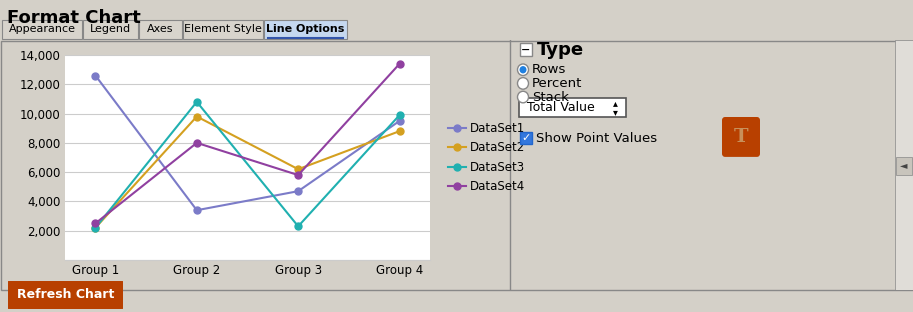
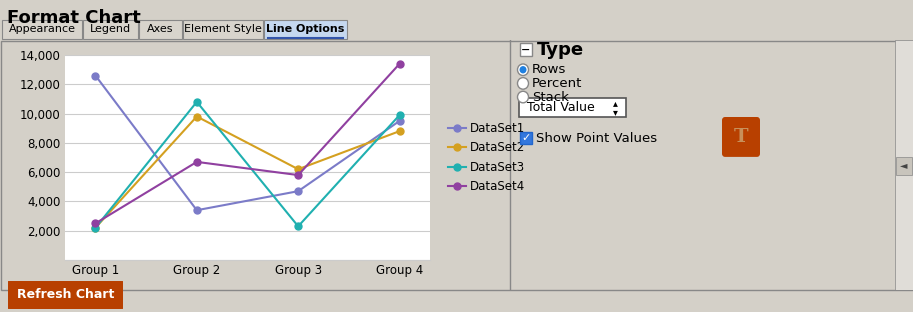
DataSet4/Group 2: 8,000 -> 6,700
